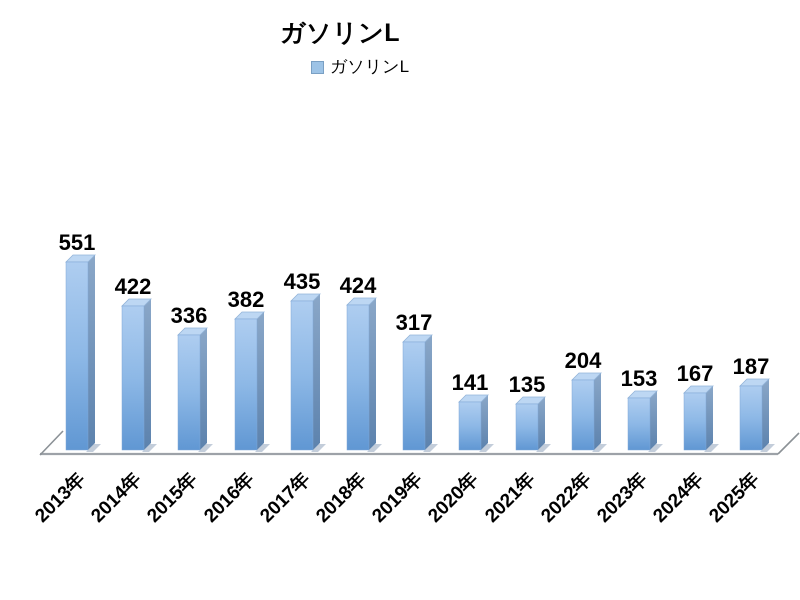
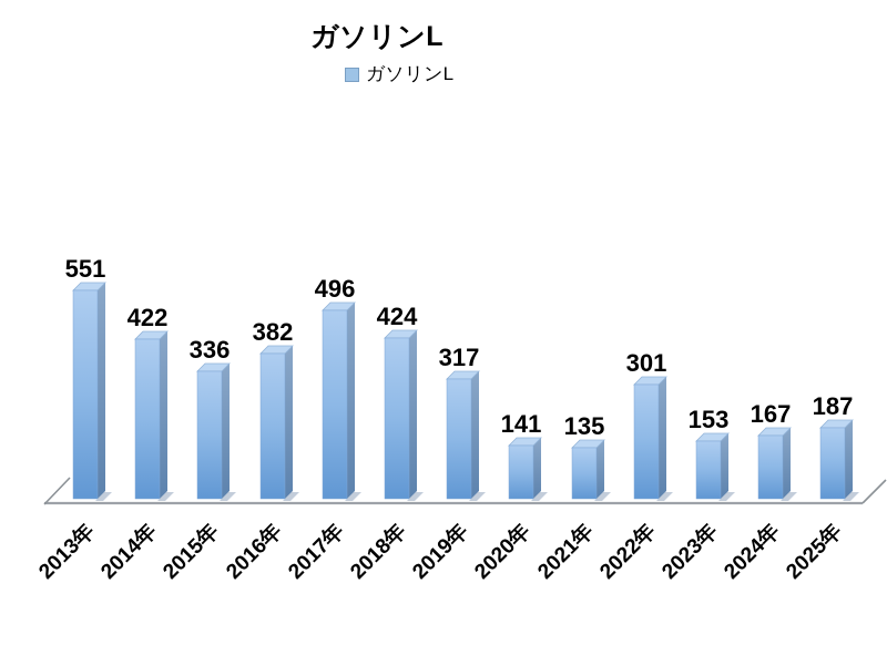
2017年: 435 -> 496
2022年: 204 -> 301
